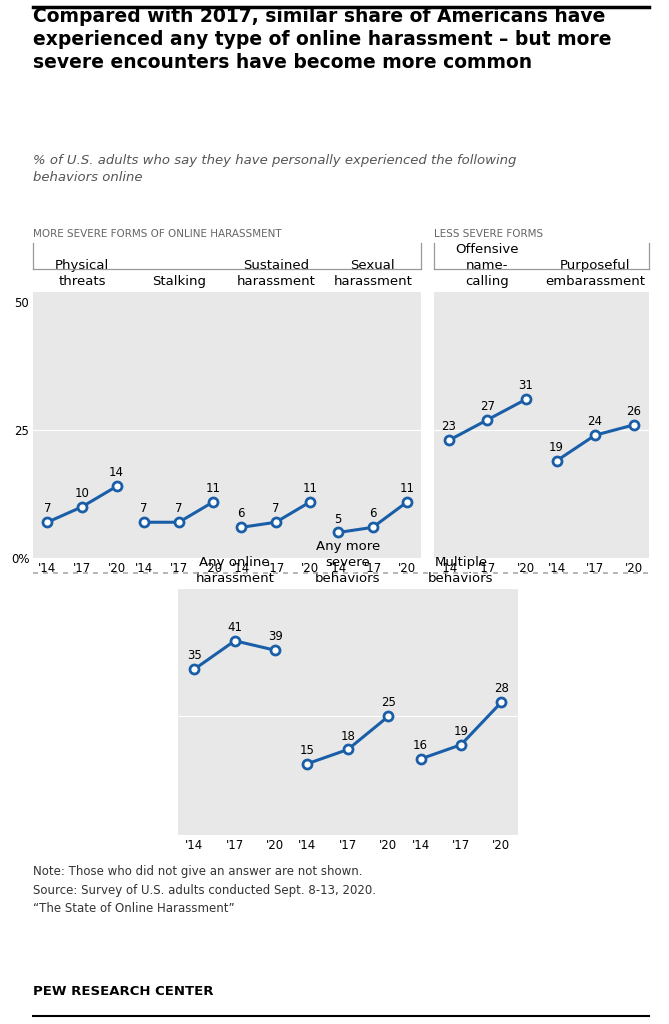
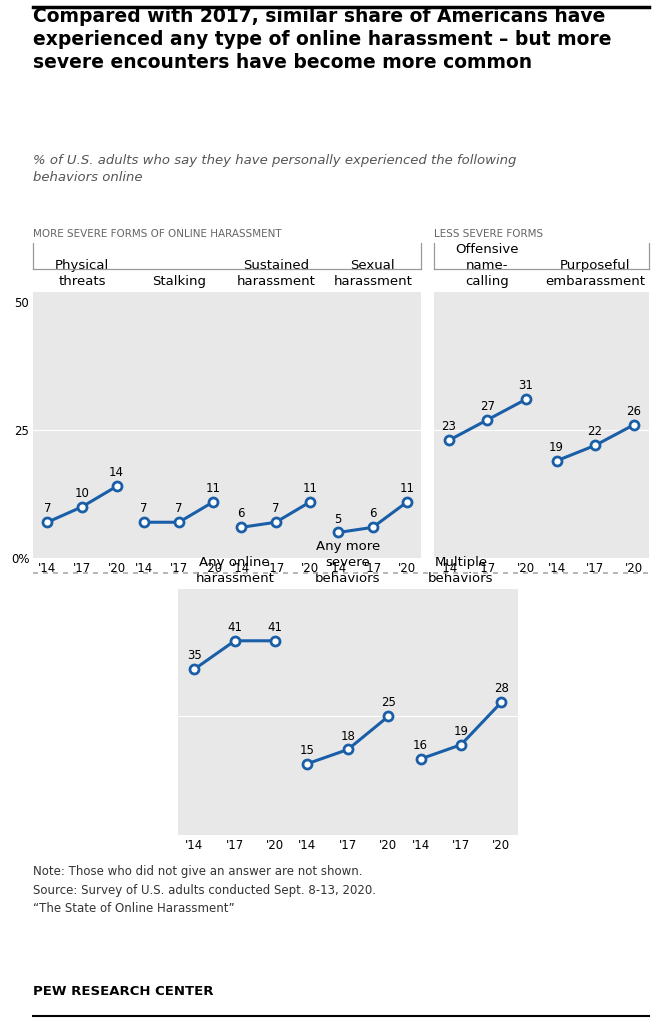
Purposeful embarassment/'17: 24 -> 22
Any online harassment/'20: 39 -> 41
